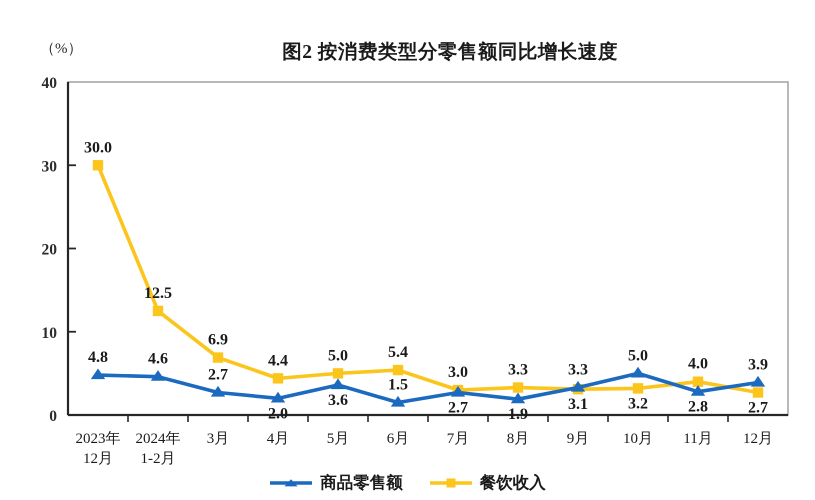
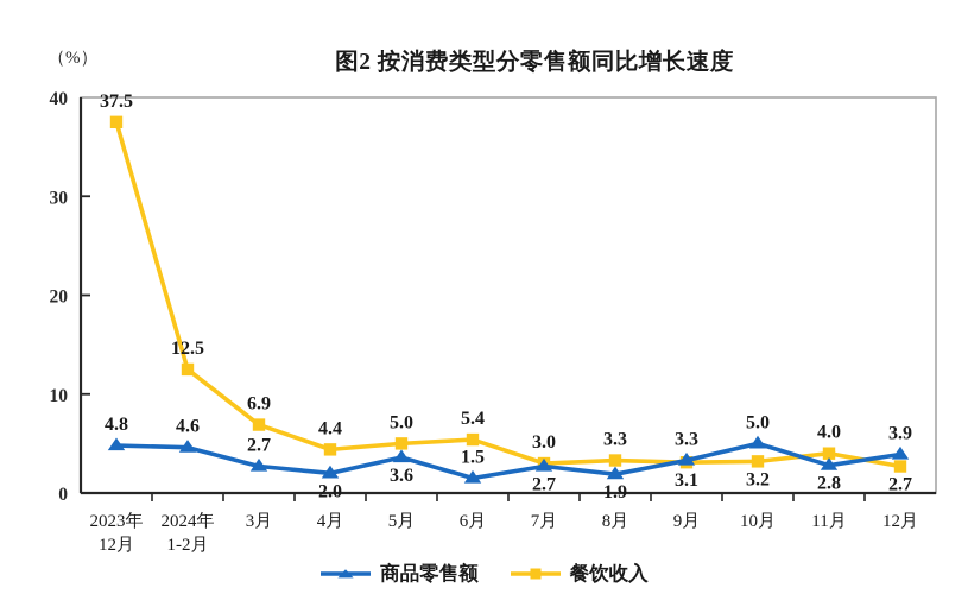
餐饮收入/2023年 12月: 30.0 -> 37.5
